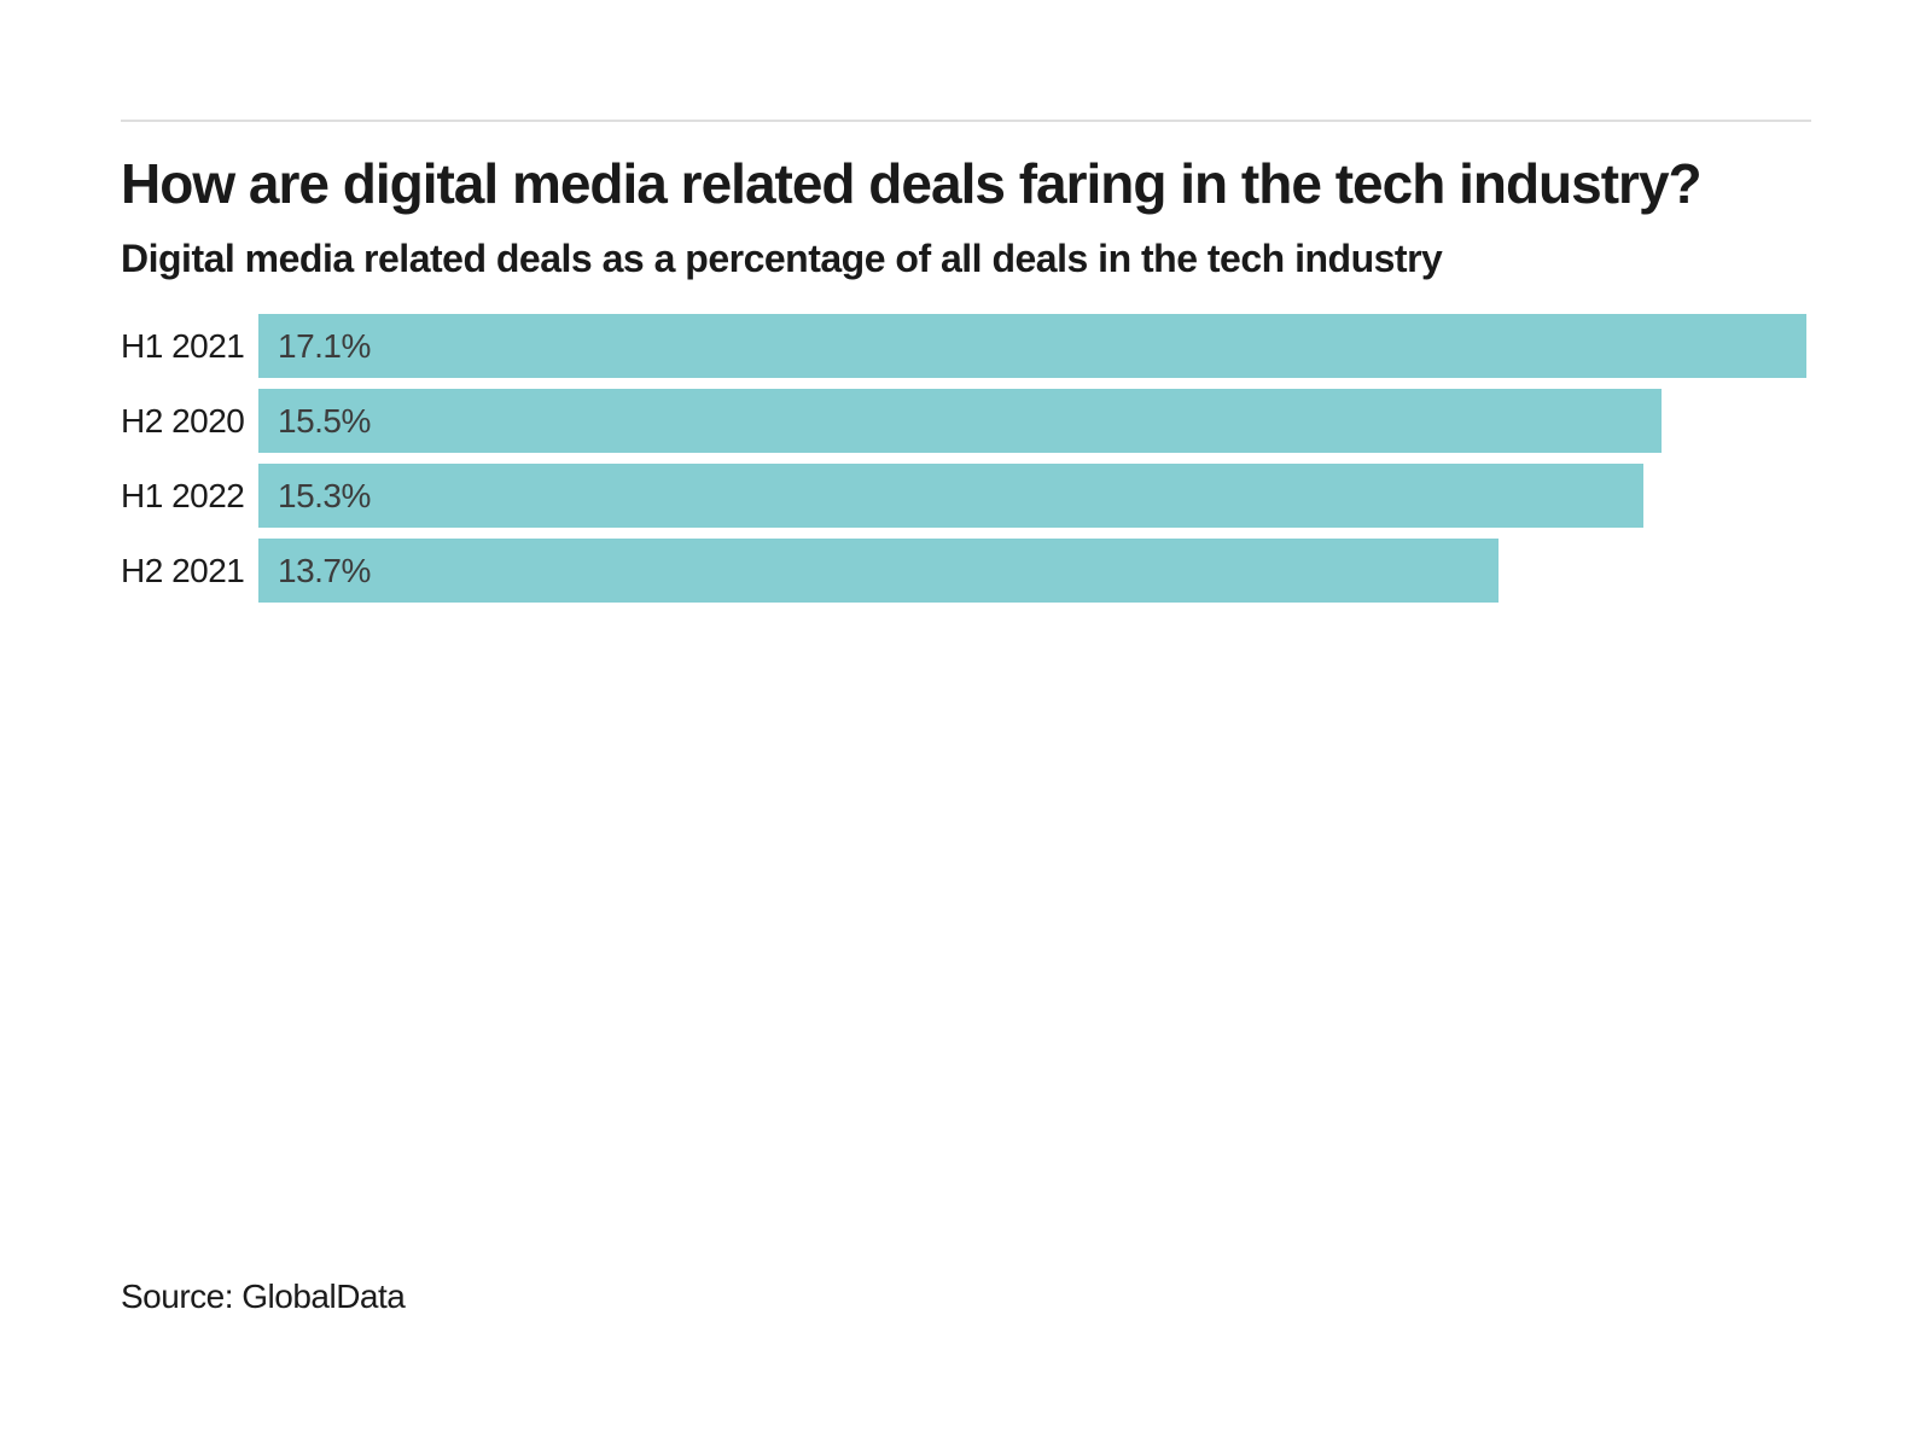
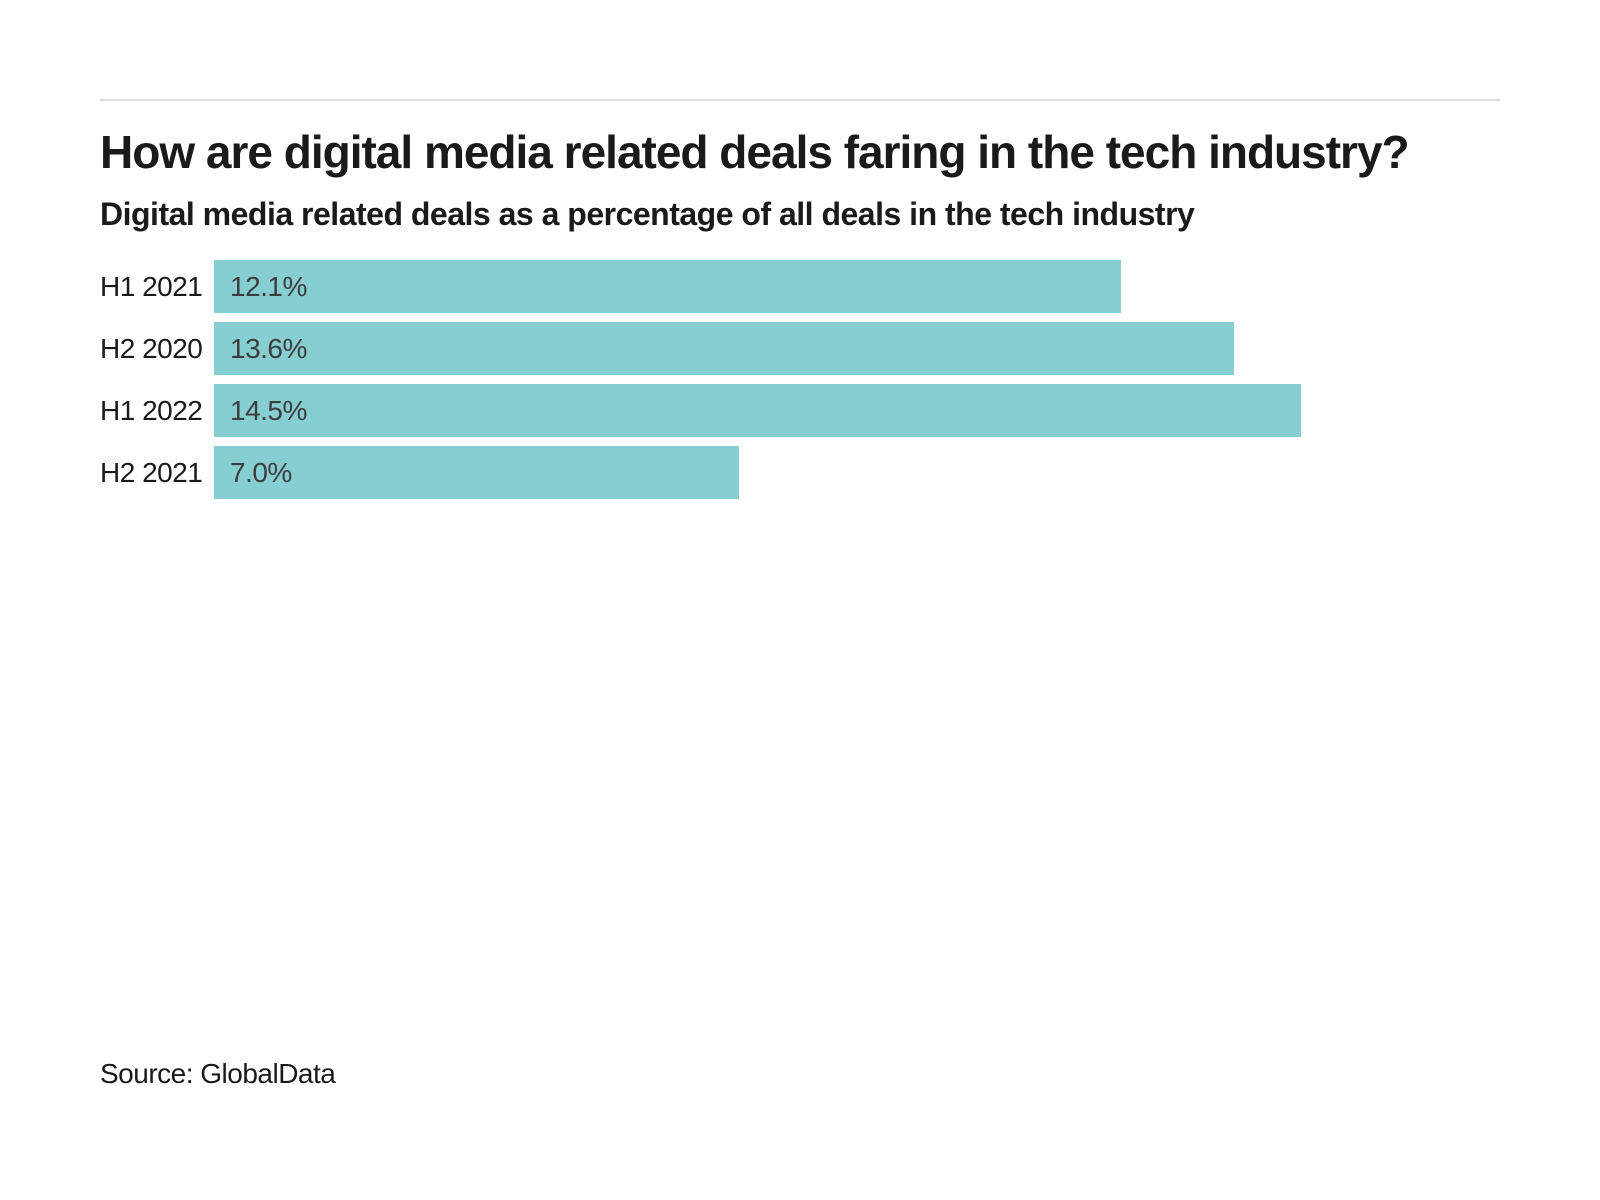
H1 2021: 17.1% -> 12.1%
H2 2020: 15.5% -> 13.6%
H1 2022: 15.3% -> 14.5%
H2 2021: 13.7% -> 7.0%
